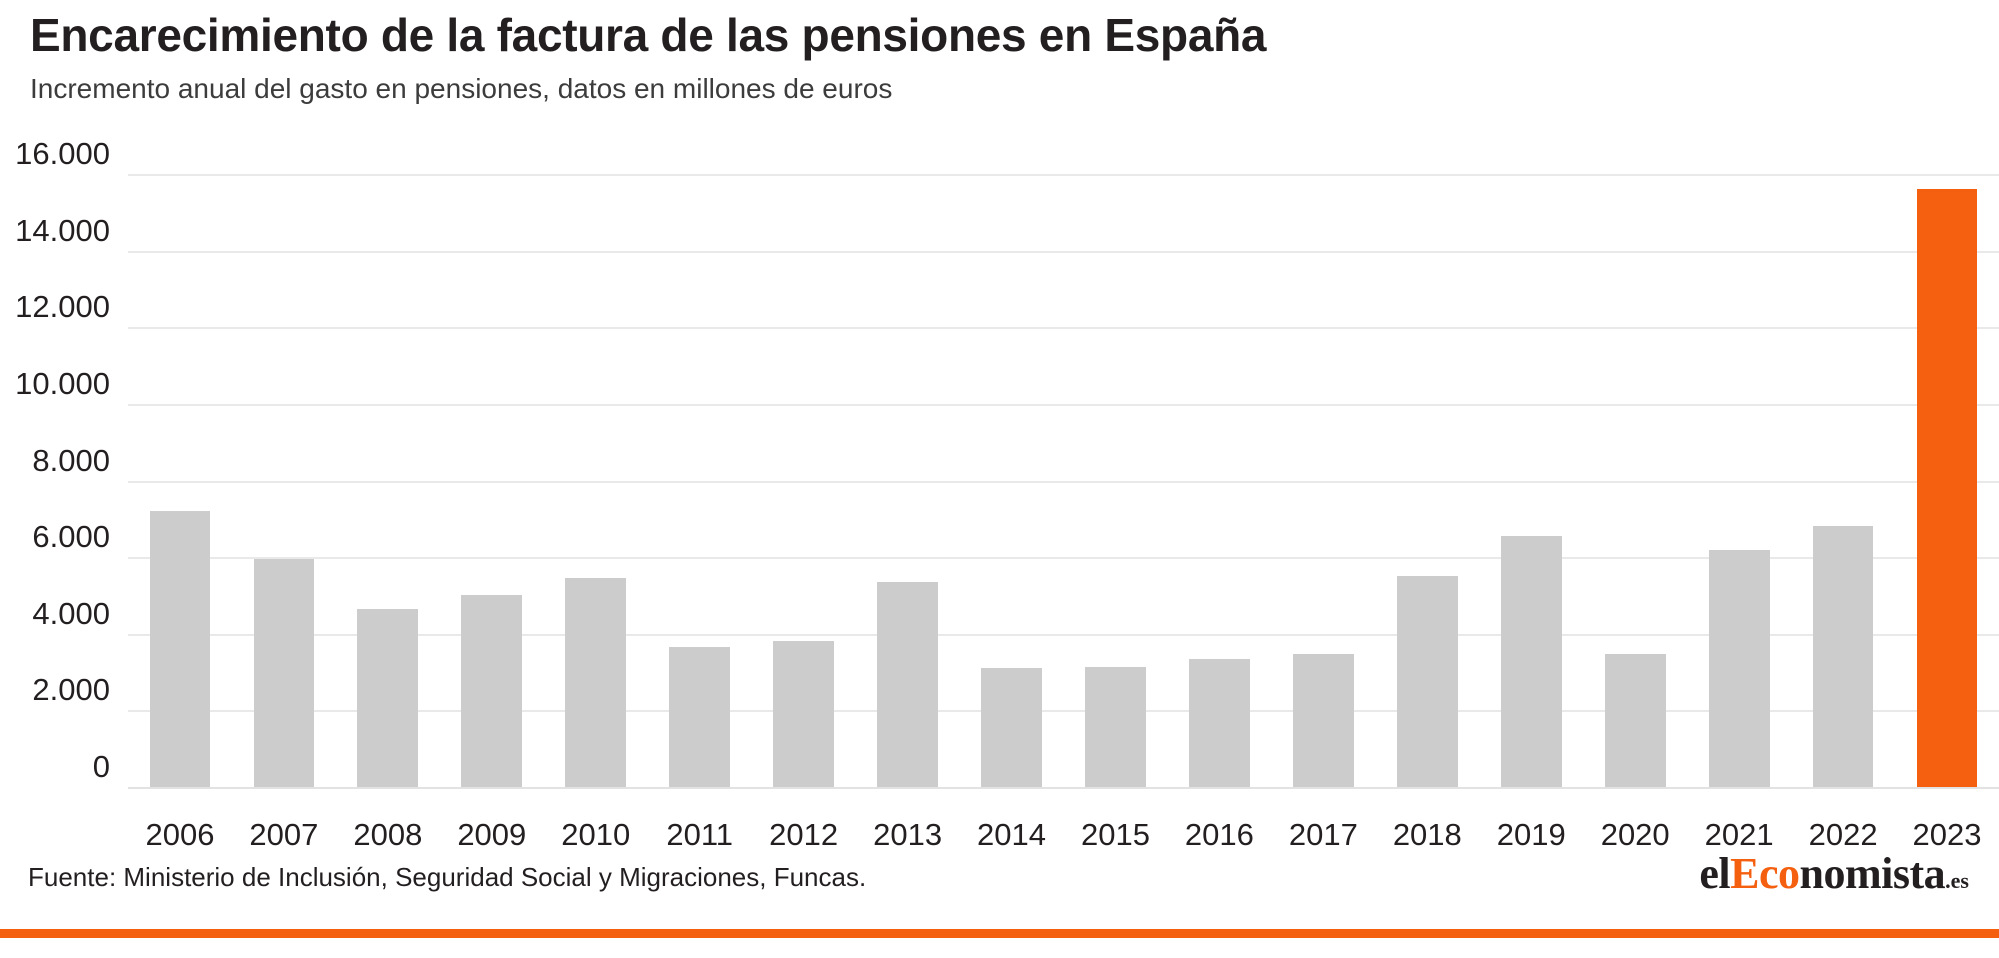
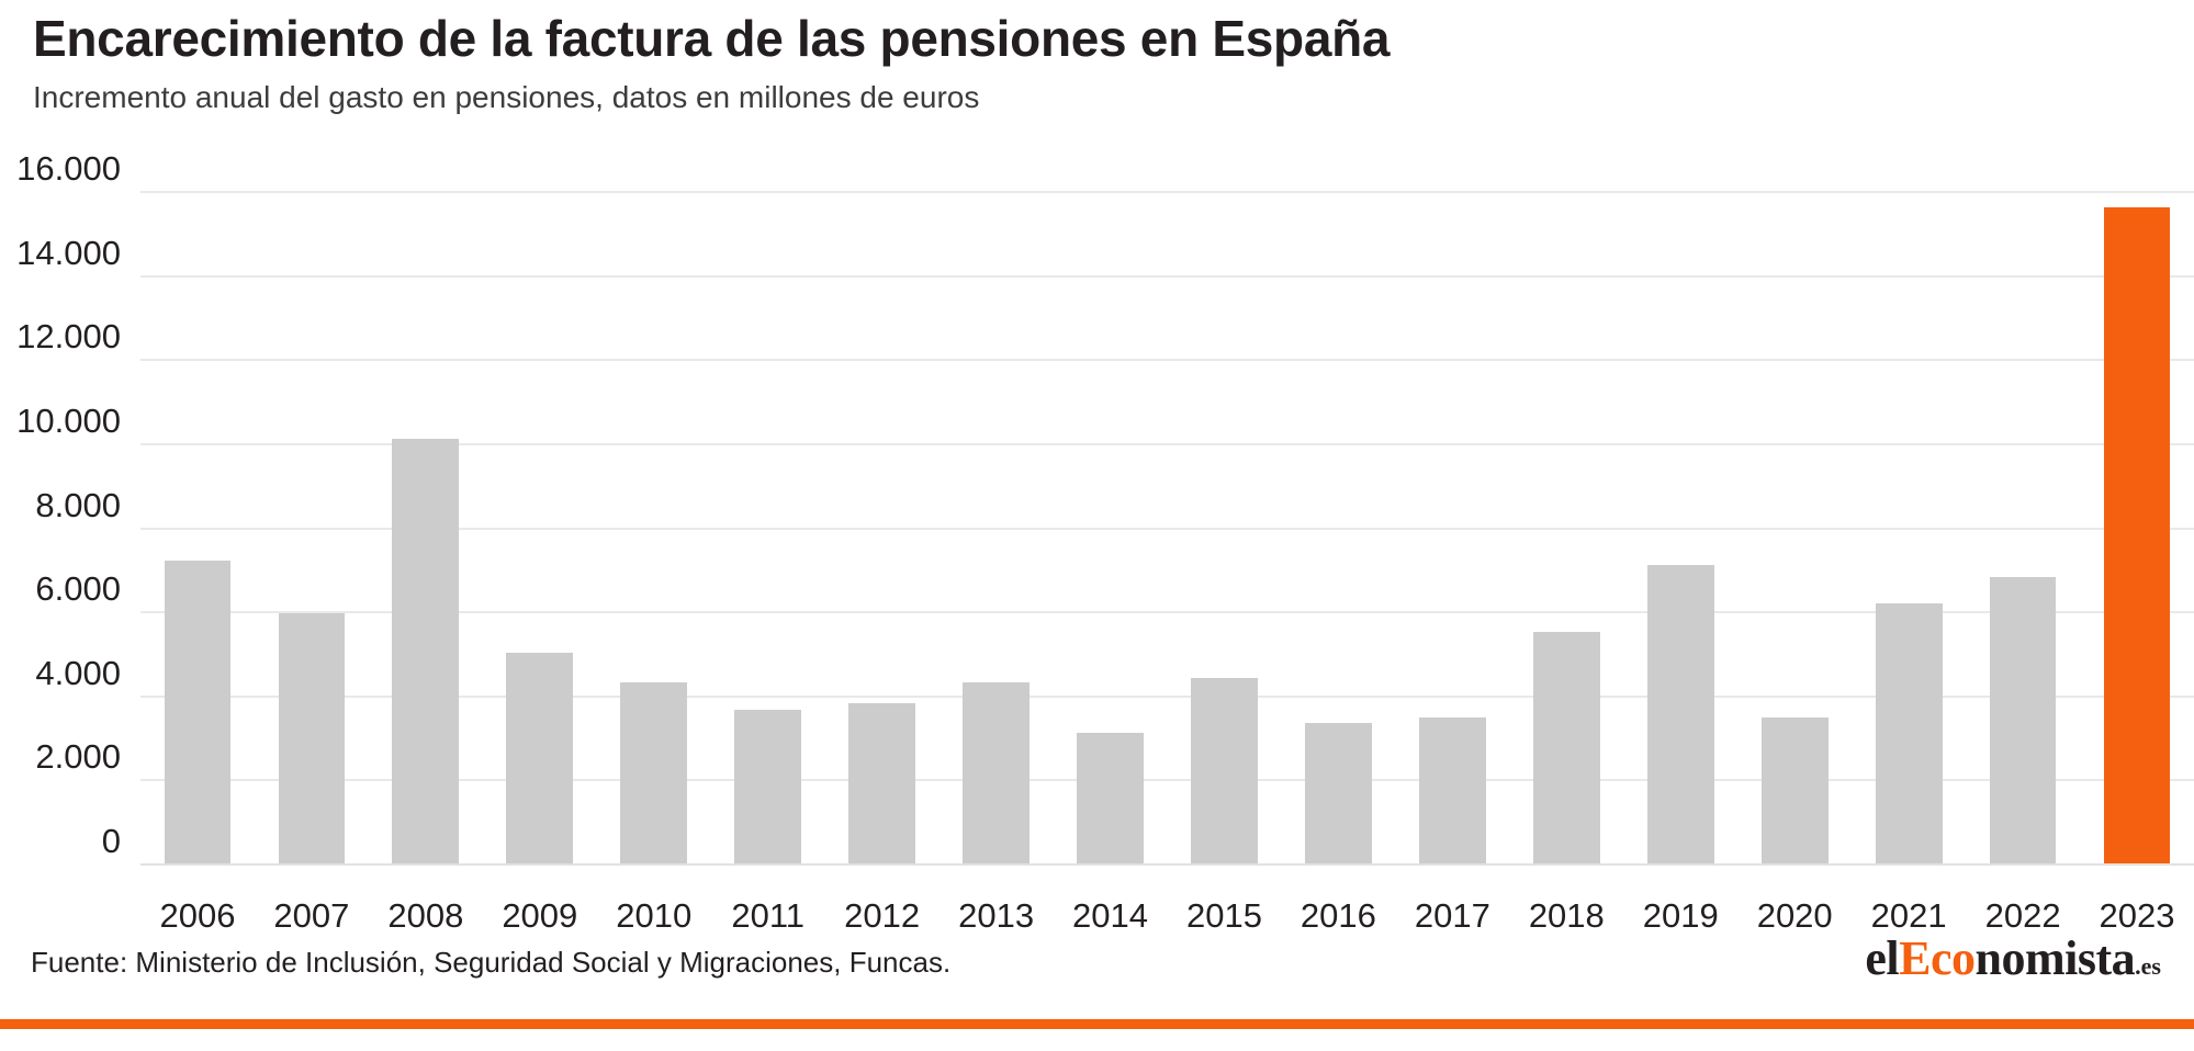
2008: 4600 -> 10100
2010: 5400 -> 4300
2013: 5400 -> 4300
2015: 3100 -> 4400
2019: 6600 -> 7100
